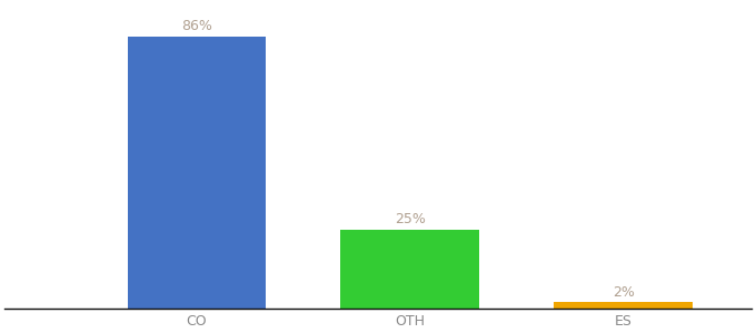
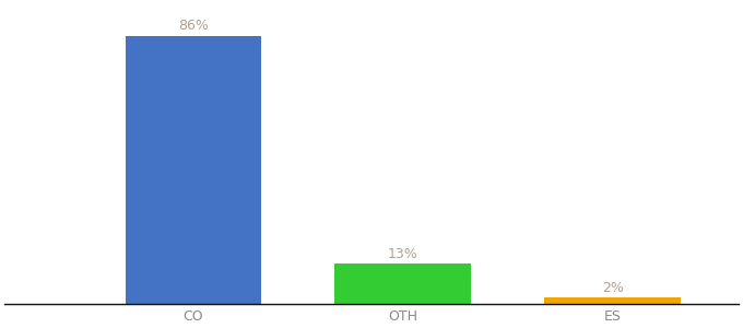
OTH: 25% -> 13%
